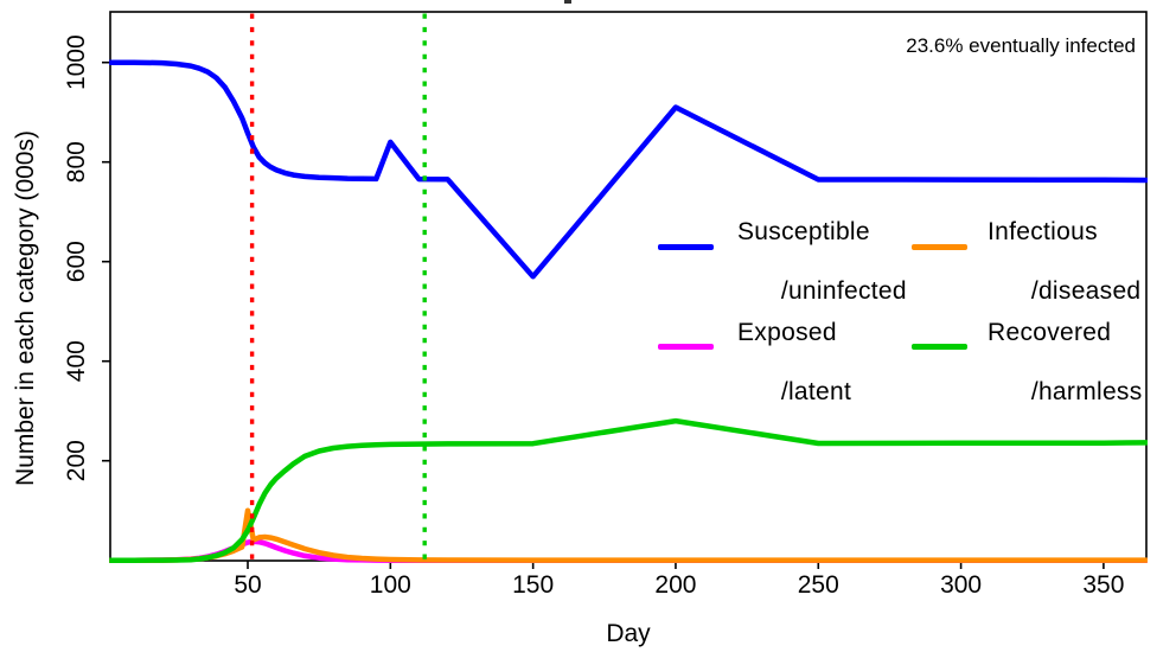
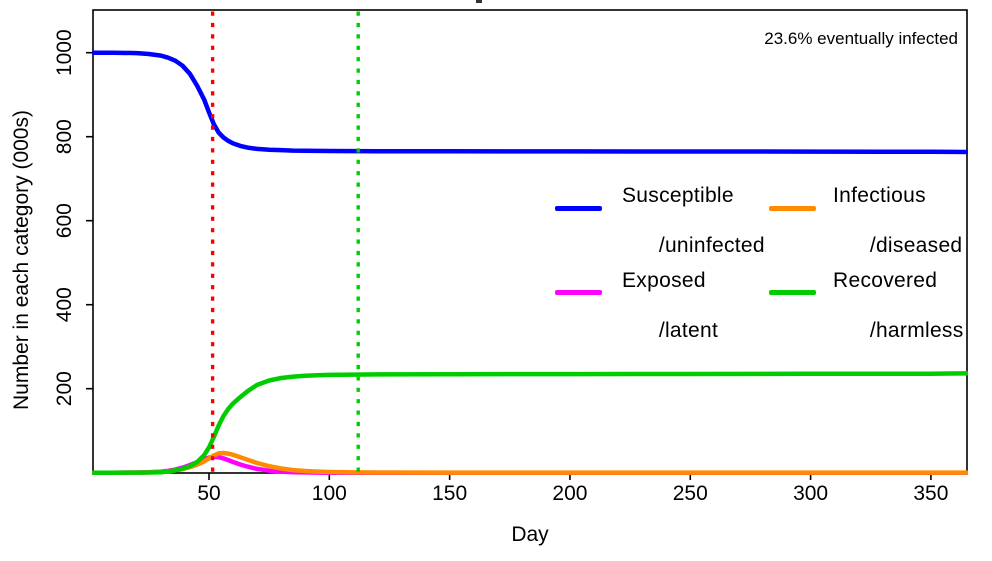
Infectious /diseased/50: 100 -> 30
Susceptible /uninfected/100: 840 -> 770
Susceptible /uninfected/150: 570 -> 770
Susceptible /uninfected/200: 910 -> 760
Recovered /harmless/200: 280 -> 230
